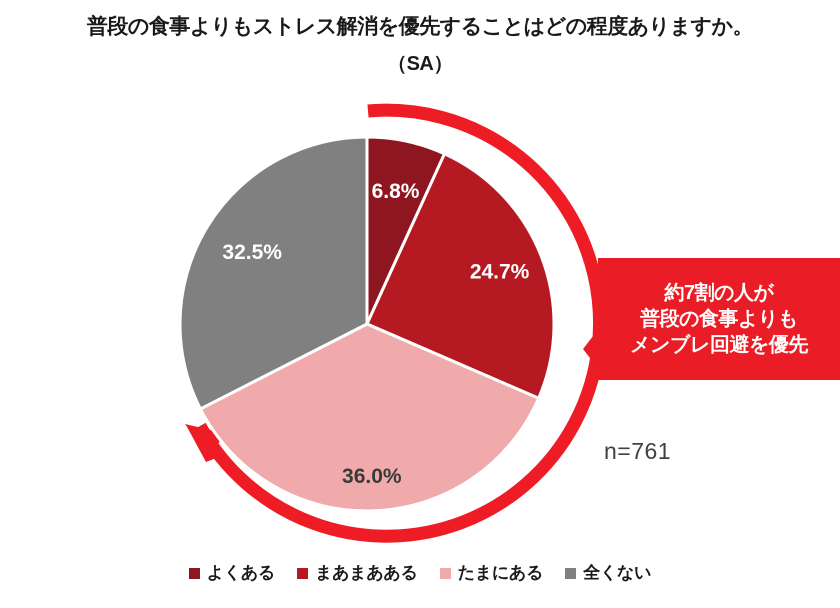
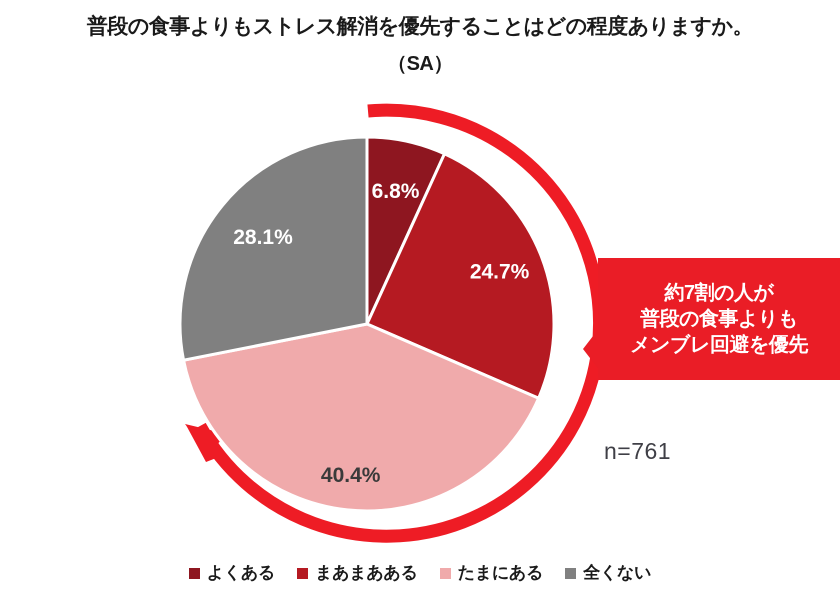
たまにある: 36.0% -> 40.4%
全くない: 32.5% -> 28.1%
